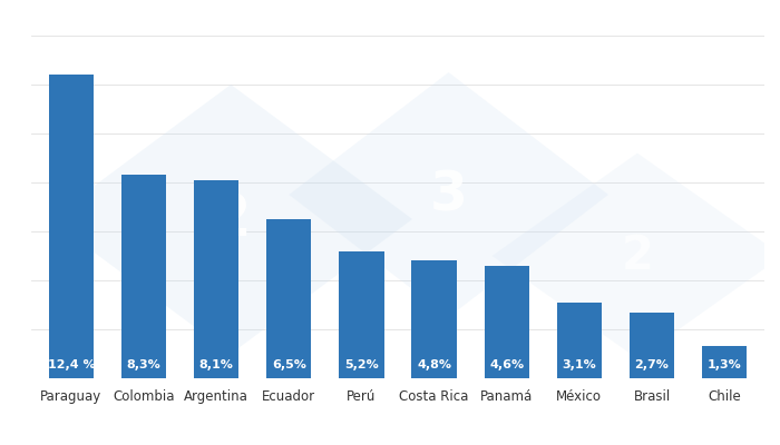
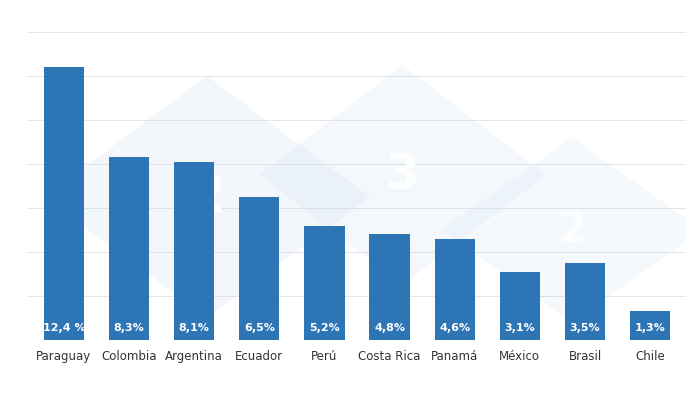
Brasil: 2,7% -> 3,5%
